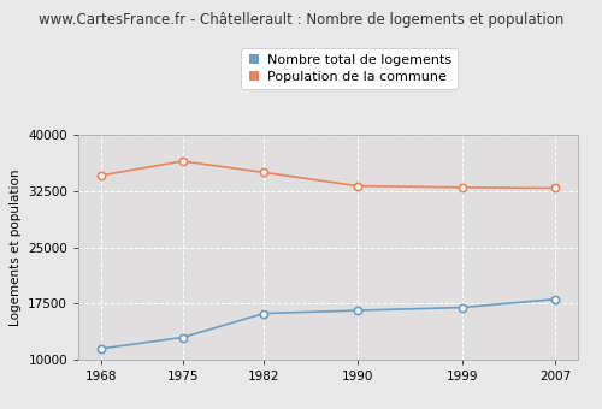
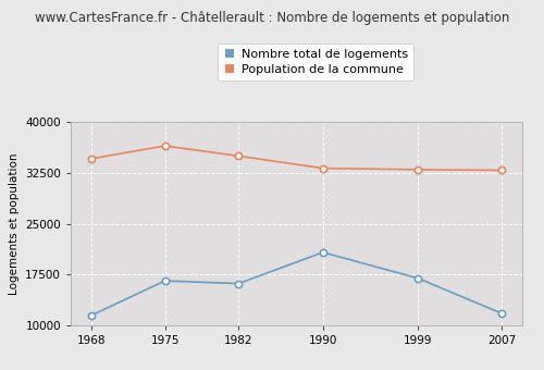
Nombre total de logements/1975: 13000 -> 16600
Nombre total de logements/1990: 16600 -> 20800
Nombre total de logements/2007: 18100 -> 11800
